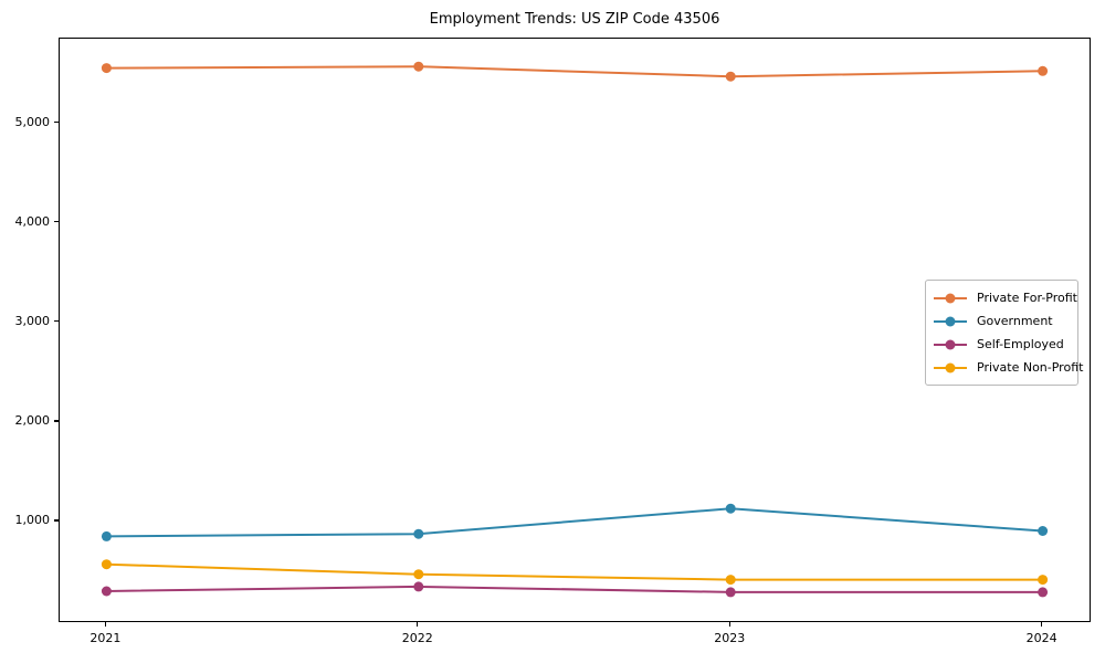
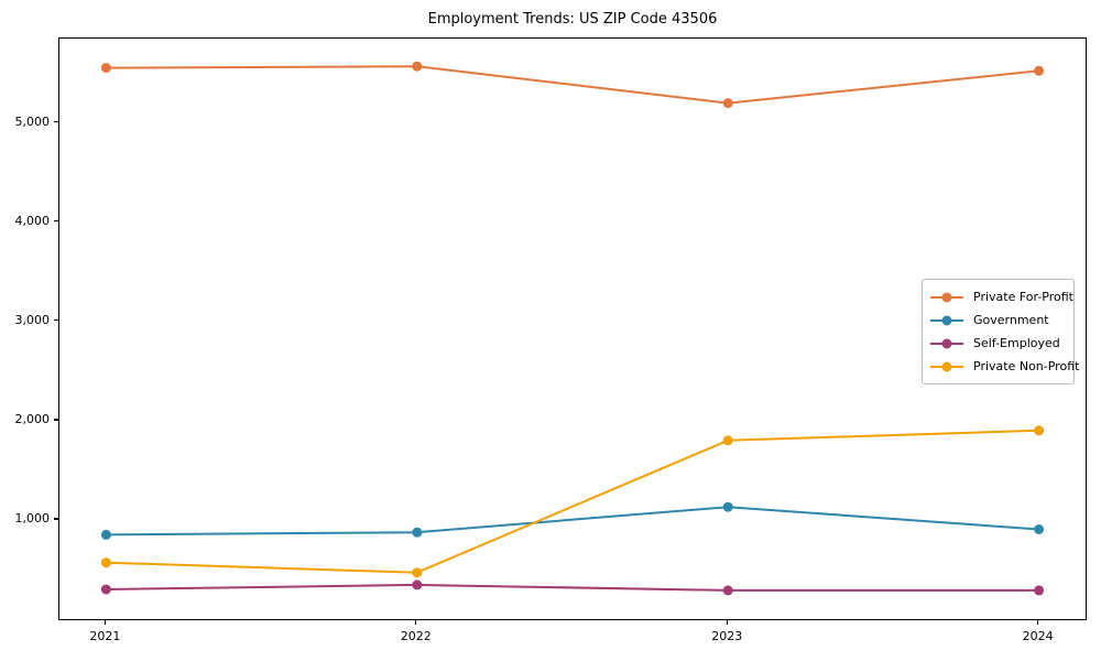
Private For-Profit/2023: 5500 -> 5200
Private Non-Profit/2023: 400 -> 1800
Private Non-Profit/2024: 400 -> 1900
